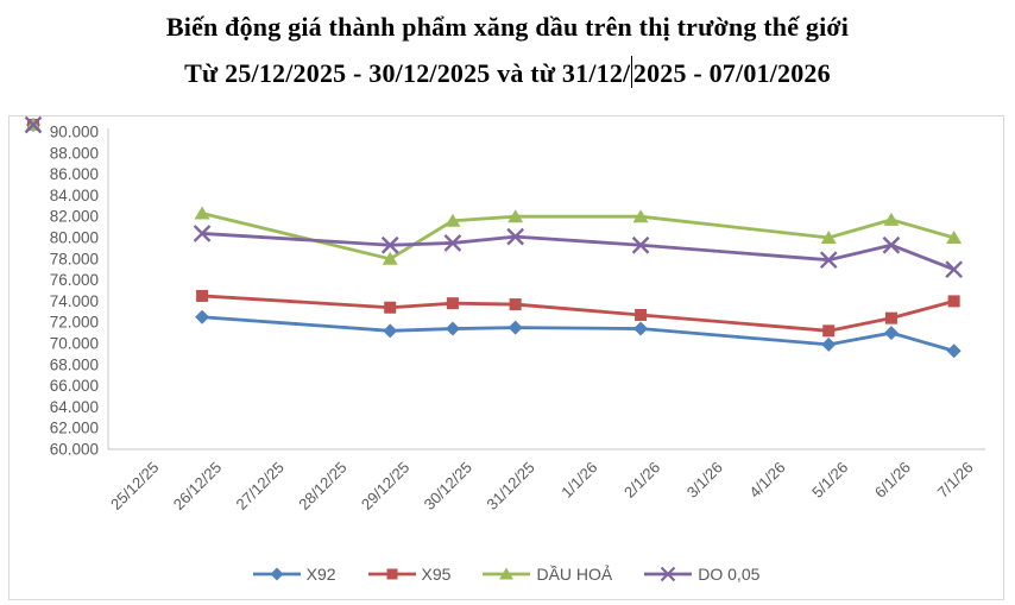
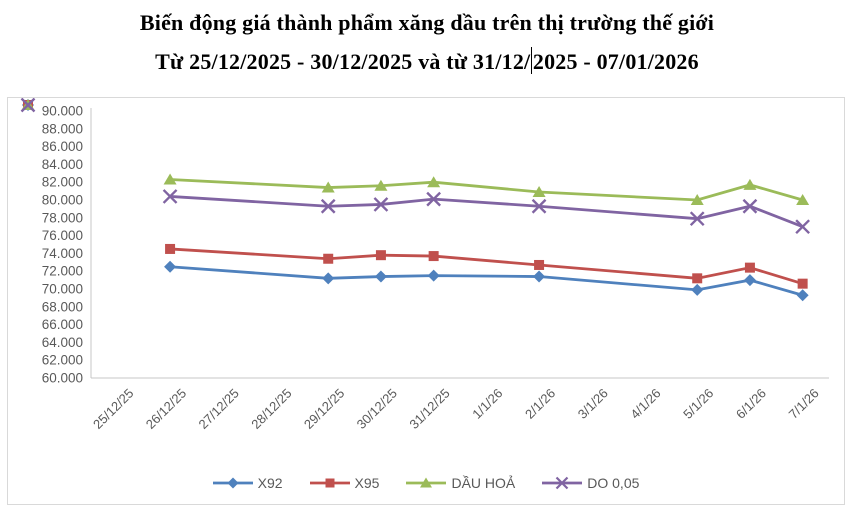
DẦU HOẢ/29/12/25: 78000 -> 81000
DẦU HOẢ/2/1/26: 82000 -> 81000
X95/7/1/26: 74000 -> 71000
